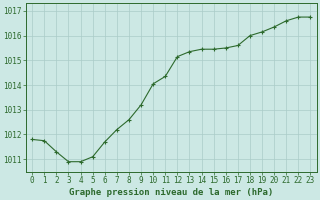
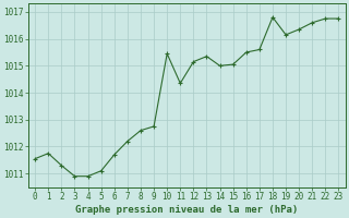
0: 1011.80 -> 1011.55
9: 1013.20 -> 1012.75
10: 1014.05 -> 1015.45
14: 1015.45 -> 1015.00
15: 1015.45 -> 1015.05
18: 1016.00 -> 1016.80
